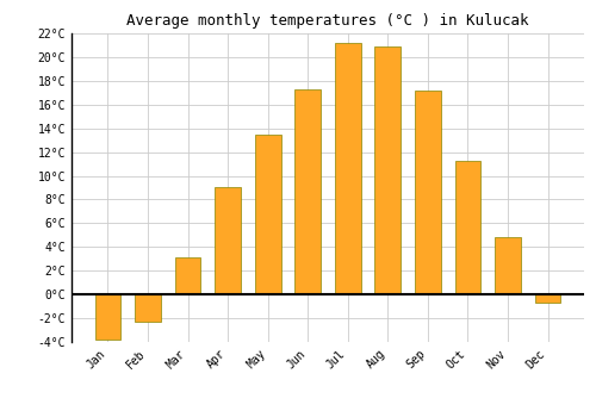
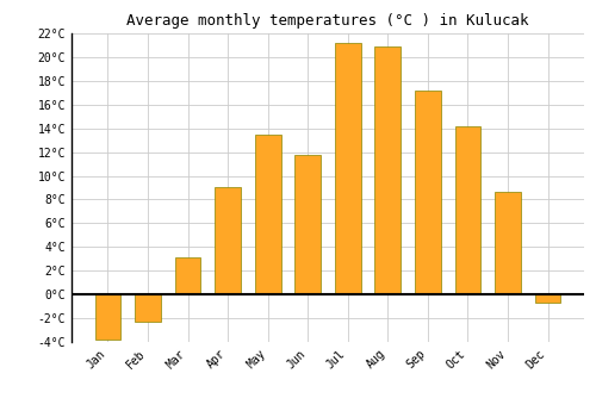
Jun: 17.3°C -> 11.8°C
Oct: 11.3°C -> 14.2°C
Nov: 4.8°C -> 8.6°C
